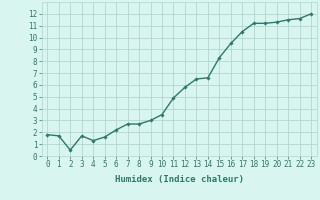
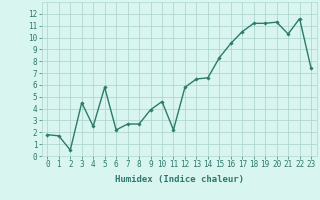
3: 1.7 -> 4.5
4: 1.3 -> 2.5
5: 1.6 -> 5.8
9: 3.0 -> 3.9
10: 3.5 -> 4.6
11: 4.9 -> 2.2
21: 11.5 -> 10.3
23: 12.0 -> 7.4
